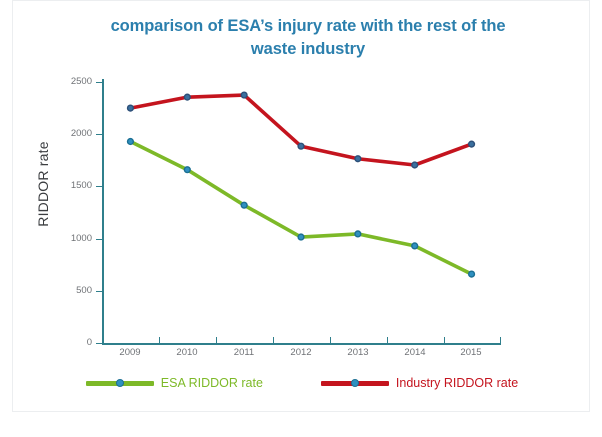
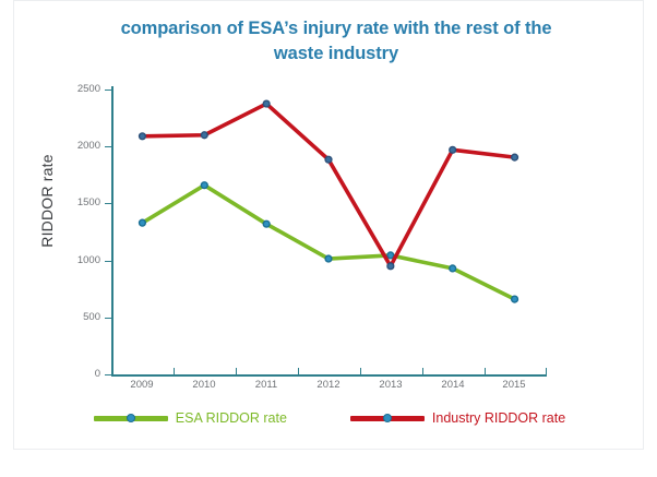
ESA RIDDOR rate/2009: 1930 -> 1330
Industry RIDDOR rate/2009: 2250 -> 2090
Industry RIDDOR rate/2010: 2360 -> 2100
Industry RIDDOR rate/2013: 1760 -> 950
Industry RIDDOR rate/2014: 1700 -> 1970
